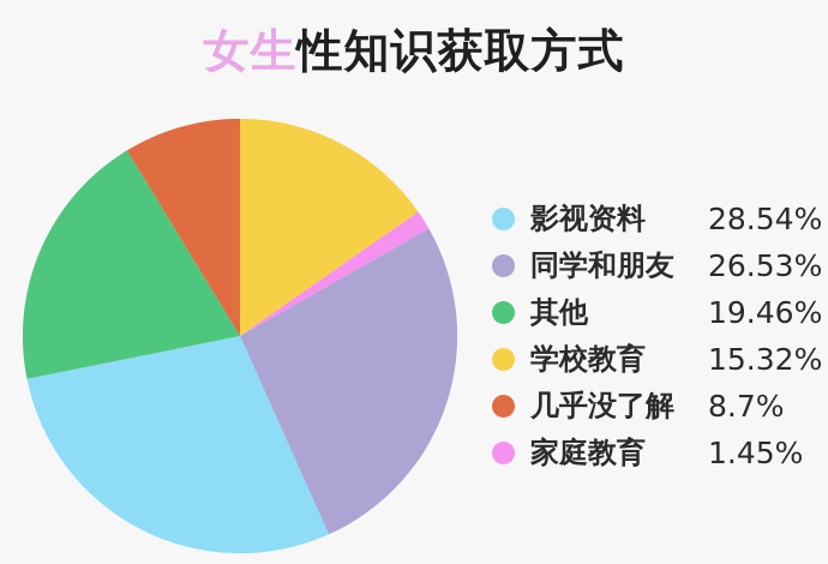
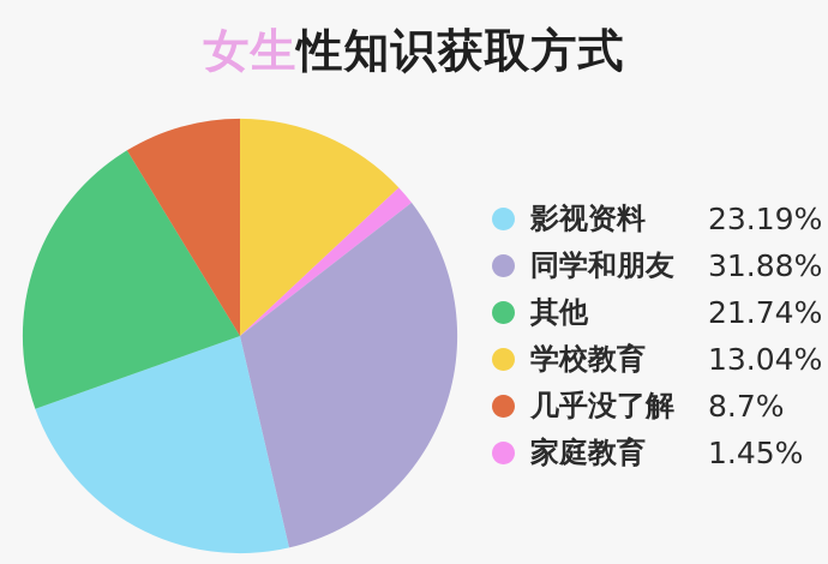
影视资料: 28.54% -> 23.19%
同学和朋友: 26.53% -> 31.88%
其他: 19.46% -> 21.74%
学校教育: 15.32% -> 13.04%
